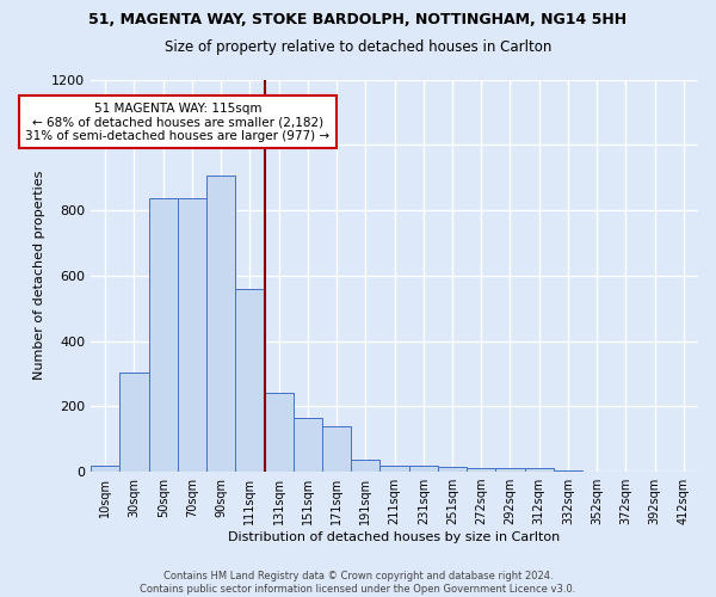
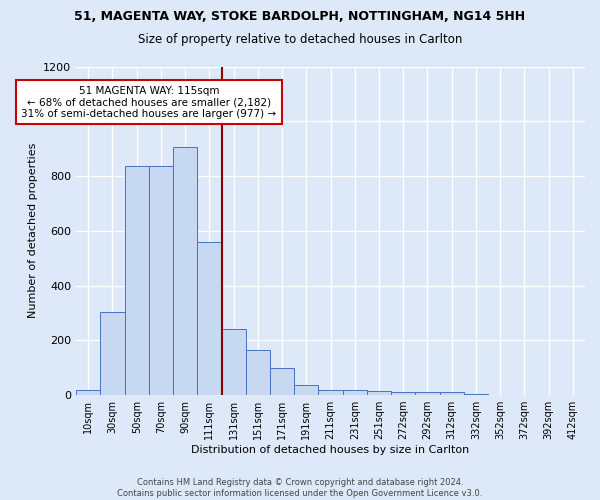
171sqm: 140 -> 100
